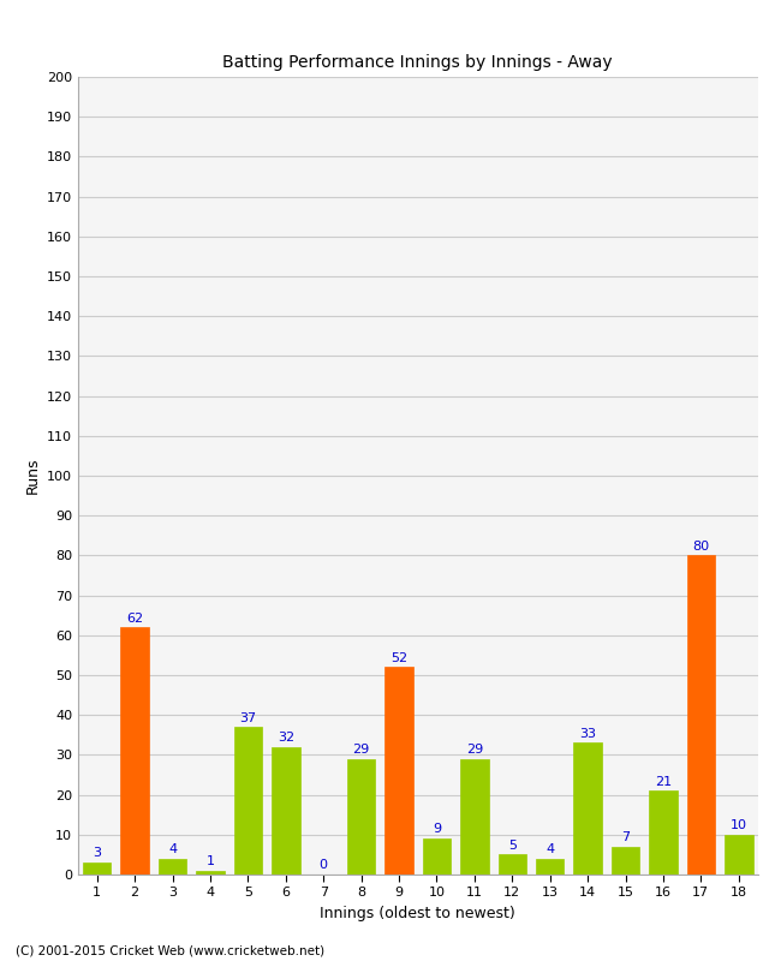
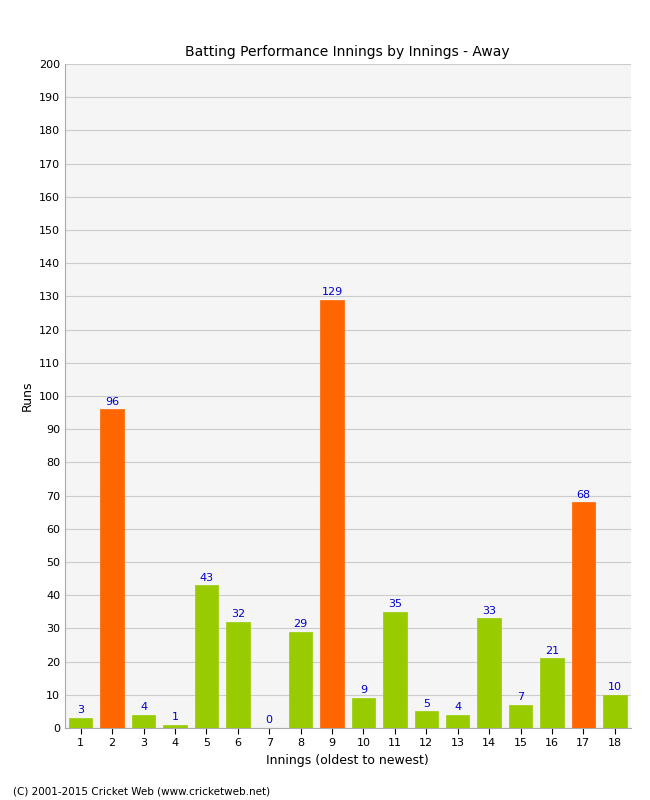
2: 62 -> 96
5: 37 -> 43
9: 52 -> 129
11: 29 -> 35
17: 80 -> 68
